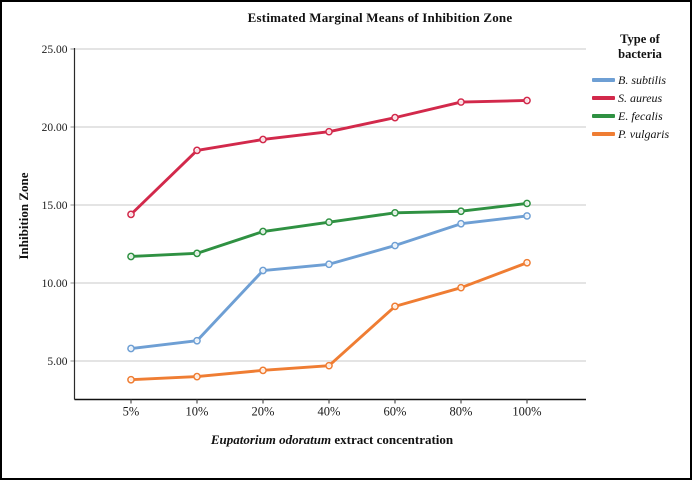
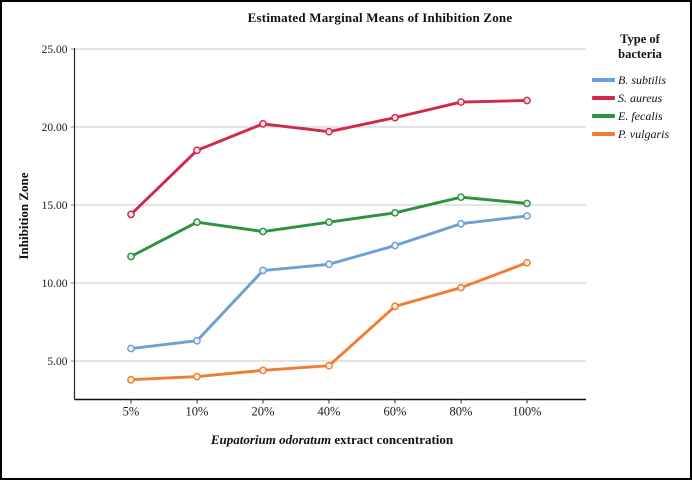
E. fecalis/10%: 11.9 -> 13.9
S. aureus/20%: 19.2 -> 20.2
E. fecalis/80%: 14.6 -> 15.5
